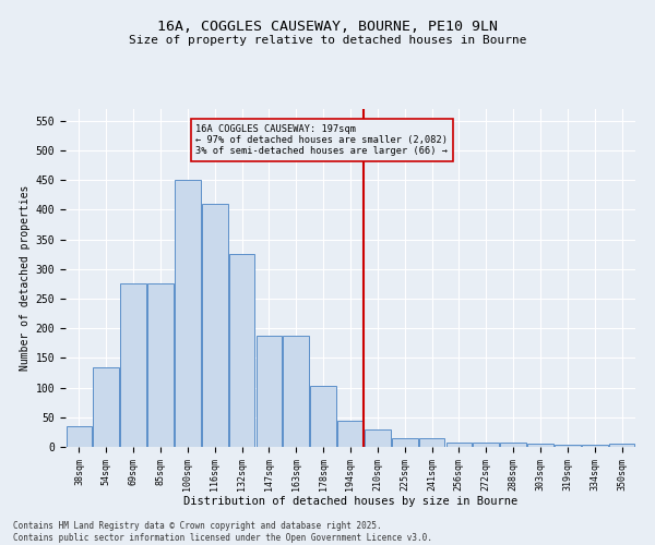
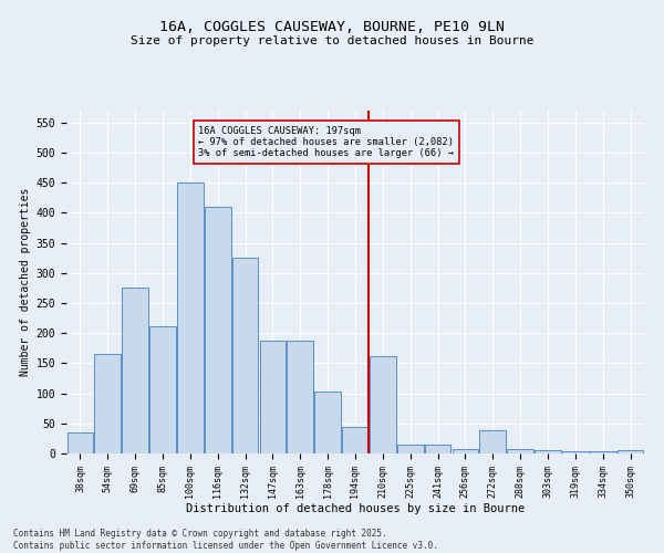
54sqm: 135 -> 166
85sqm: 275 -> 212
210sqm: 30 -> 162
272sqm: 8 -> 38
